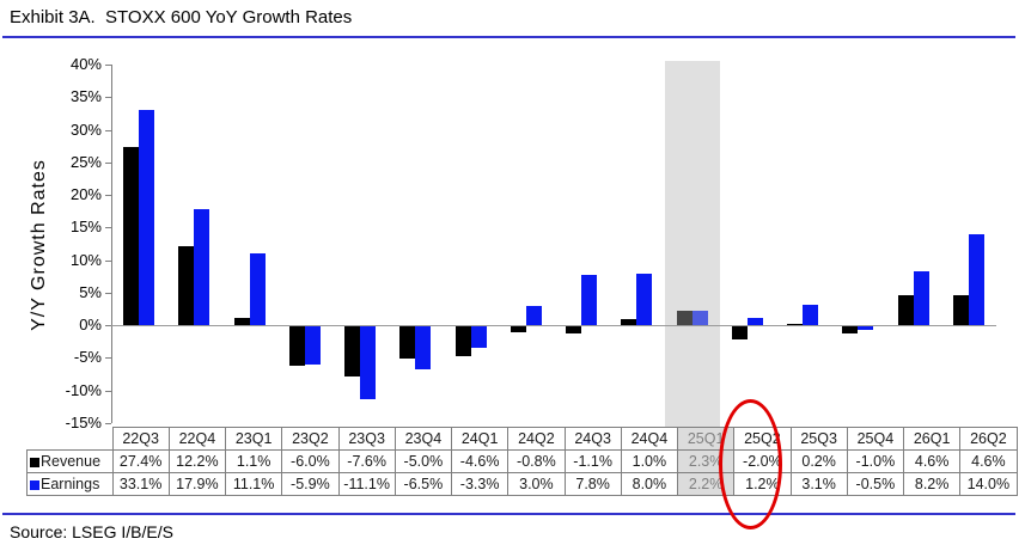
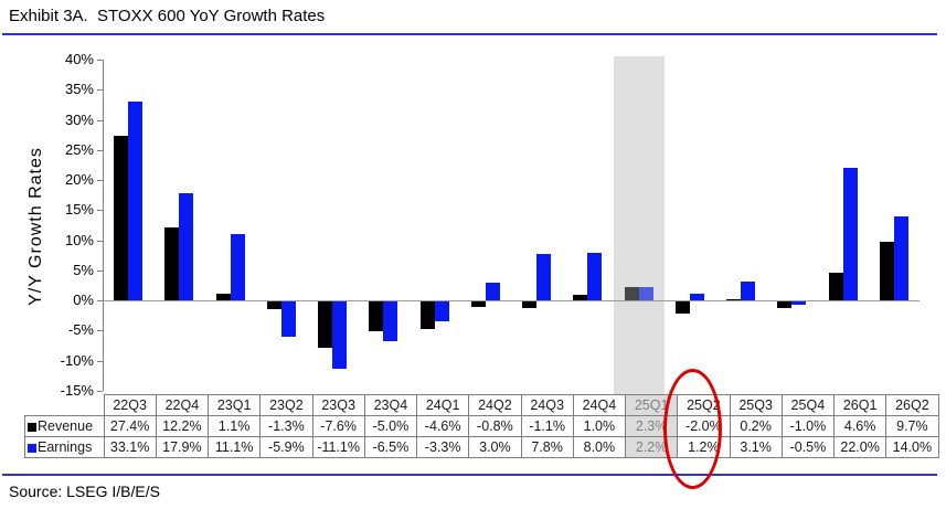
Revenue/23Q2: -6.0% -> -1.3%
Earnings/26Q1: 8.2% -> 22.0%
Revenue/26Q2: 4.6% -> 9.7%
